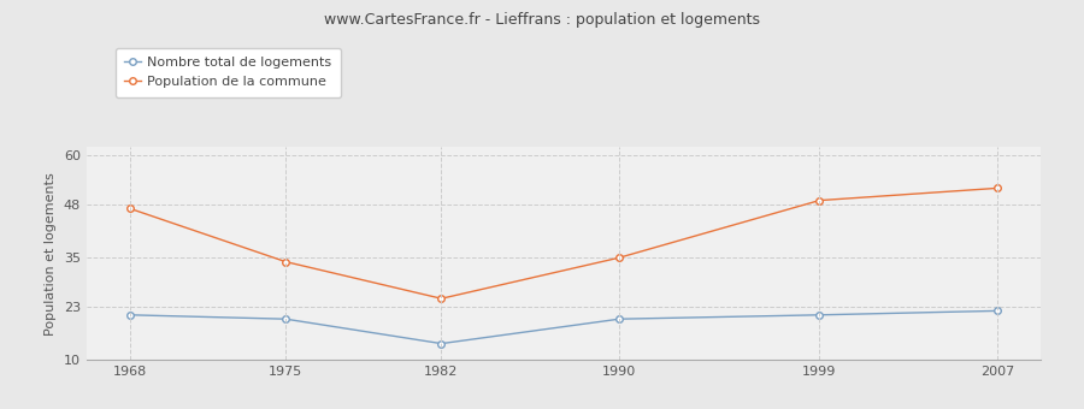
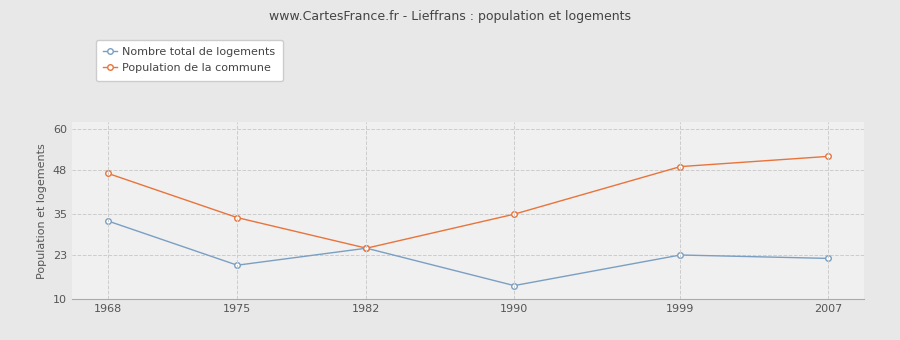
Nombre total de logements/1968: 21 -> 33
Nombre total de logements/1982: 14 -> 25
Nombre total de logements/1990: 20 -> 14
Nombre total de logements/1999: 21 -> 23
